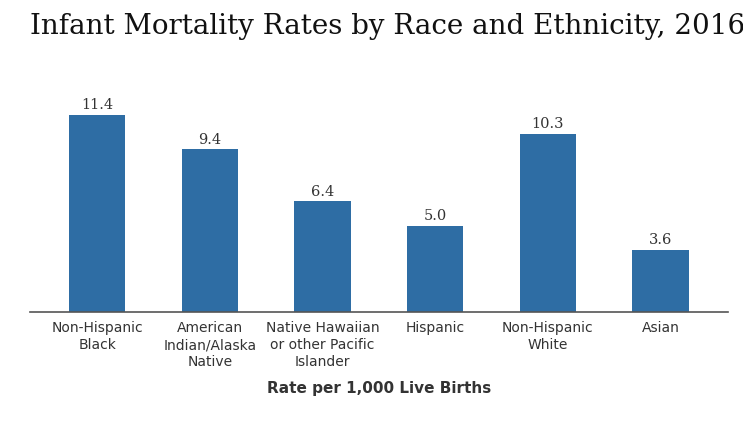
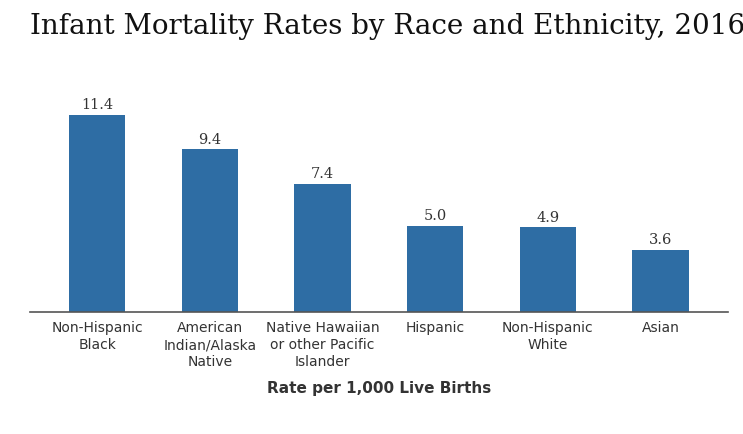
Native Hawaiian or other Pacific Islander: 6.4 -> 7.4
Non-Hispanic White: 10.3 -> 4.9
